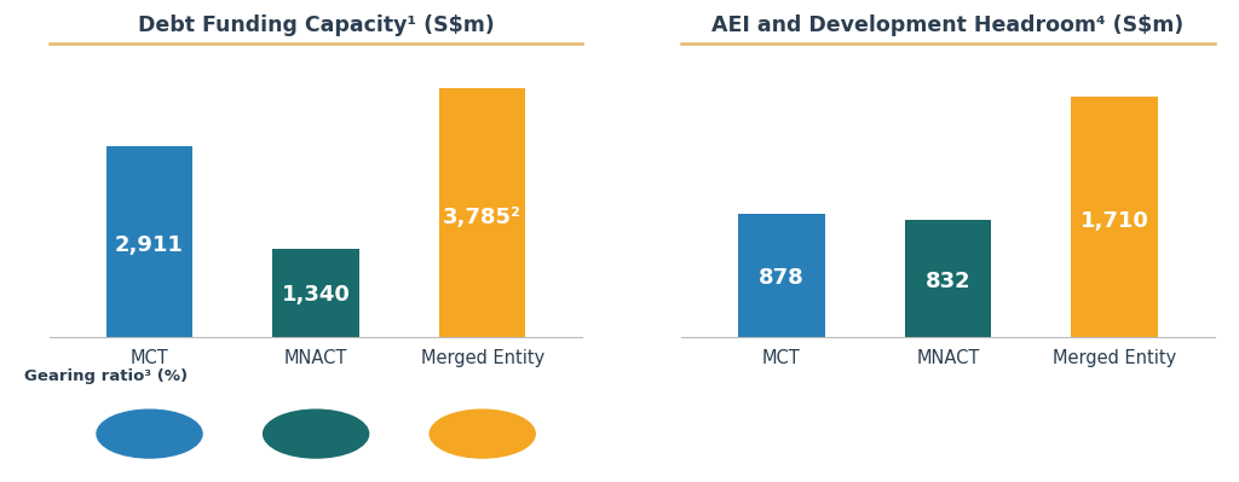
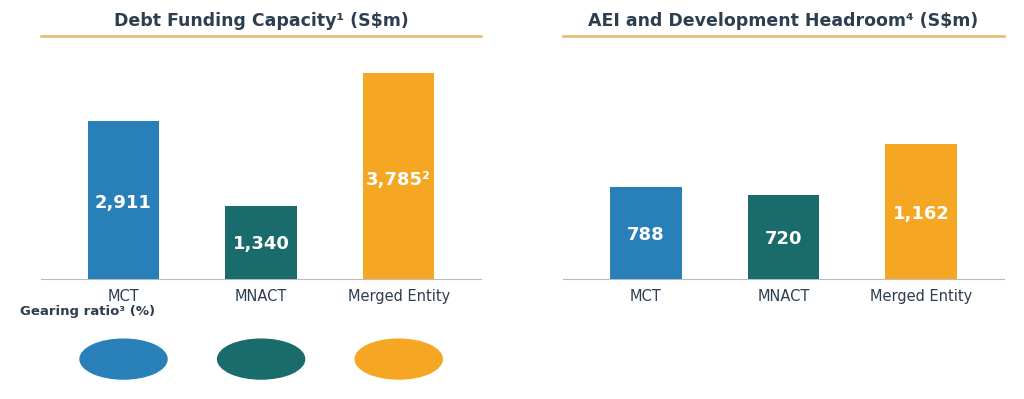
AEI and Development Headroom⁴ (S$m)/MCT: 878 -> 788
AEI and Development Headroom⁴ (S$m)/MNACT: 832 -> 720
AEI and Development Headroom⁴ (S$m)/Merged Entity: 1,710 -> 1,162
